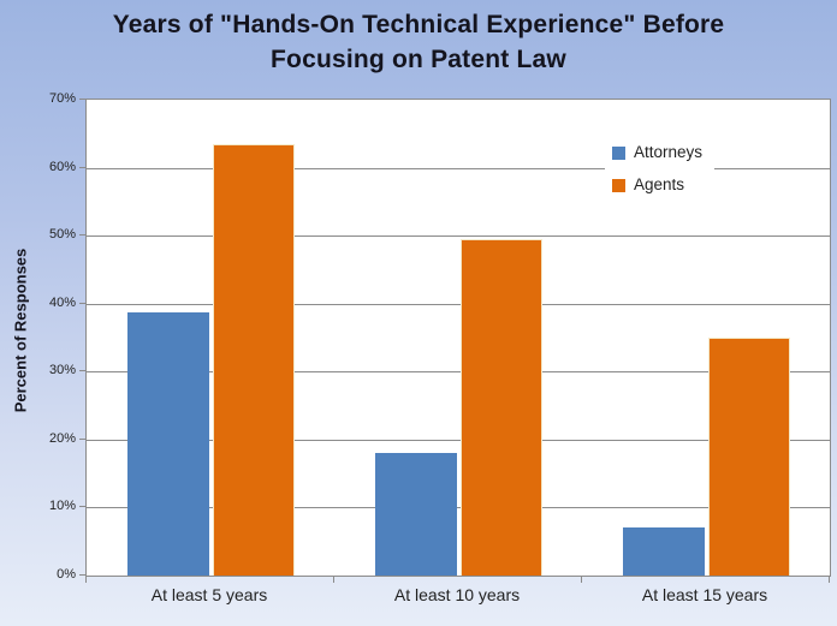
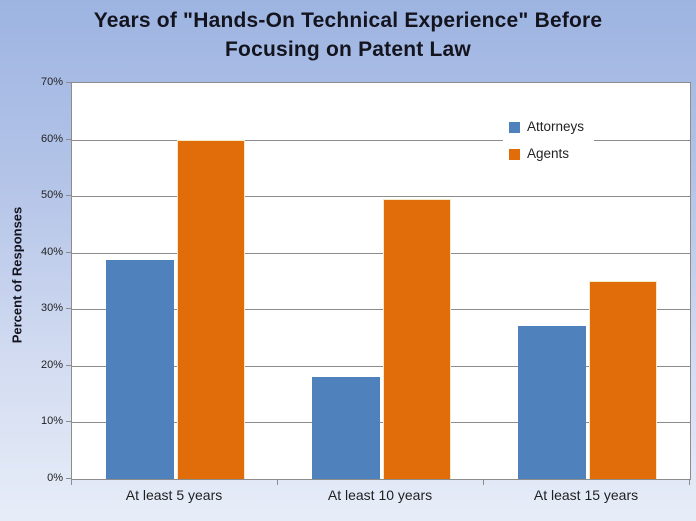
Agents/At least 5 years: 64% -> 60%
Attorneys/At least 15 years: 7% -> 27%
